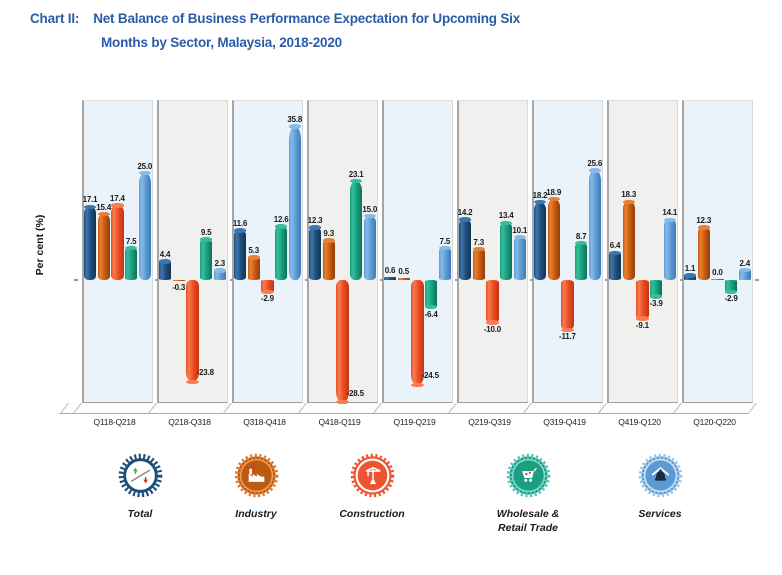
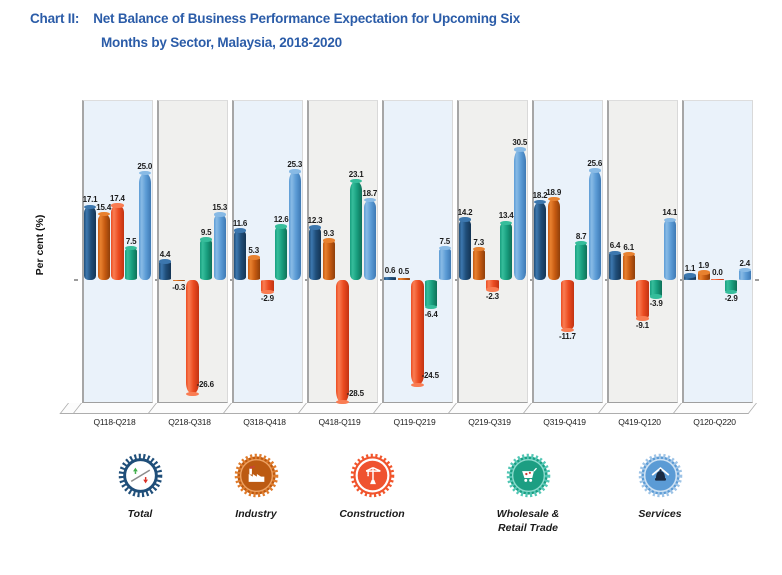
Construction/Q218-Q318: -23.8 -> -26.6
Services/Q218-Q318: 2.3 -> 15.3
Services/Q318-Q418: 35.8 -> 25.3
Services/Q418-Q119: 15.0 -> 18.7
Construction/Q219-Q319: -10.0 -> -2.3
Services/Q219-Q319: 10.1 -> 30.5
Industry/Q419-Q120: 18.3 -> 6.1
Industry/Q120-Q220: 12.3 -> 1.9
